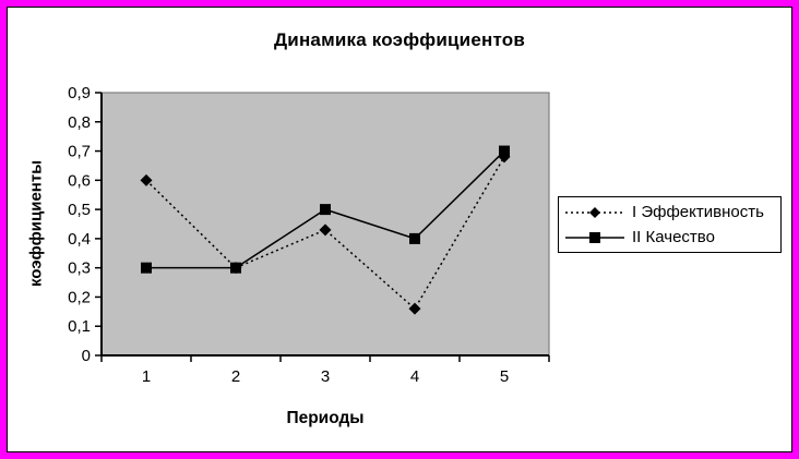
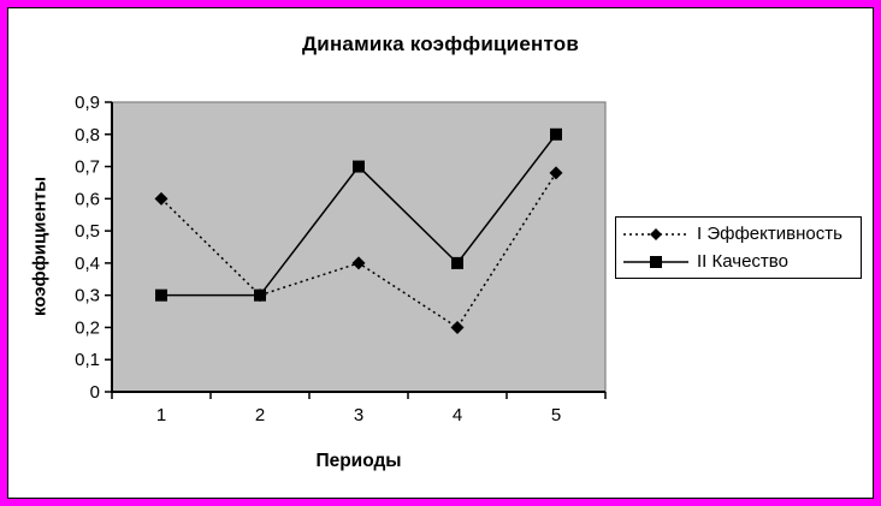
I Эффективность/3: 0,43 -> 0,40
II Качество/3: 0,5 -> 0,7
I Эффективность/4: 0,16 -> 0,20
II Качество/5: 0,7 -> 0,8
